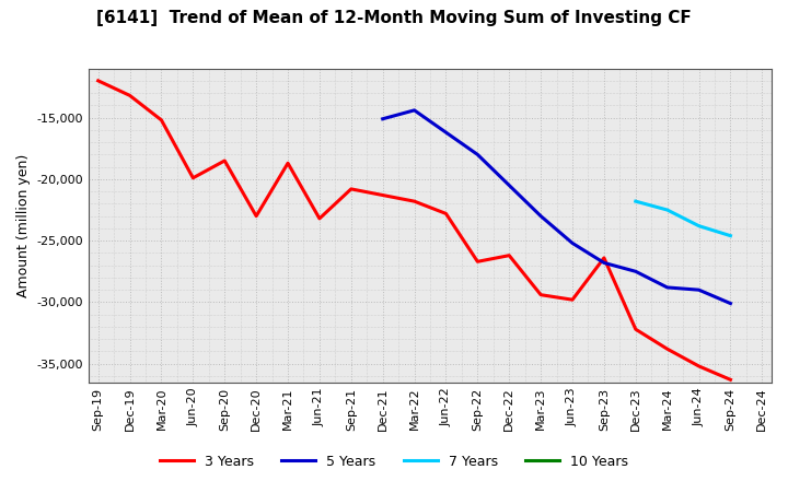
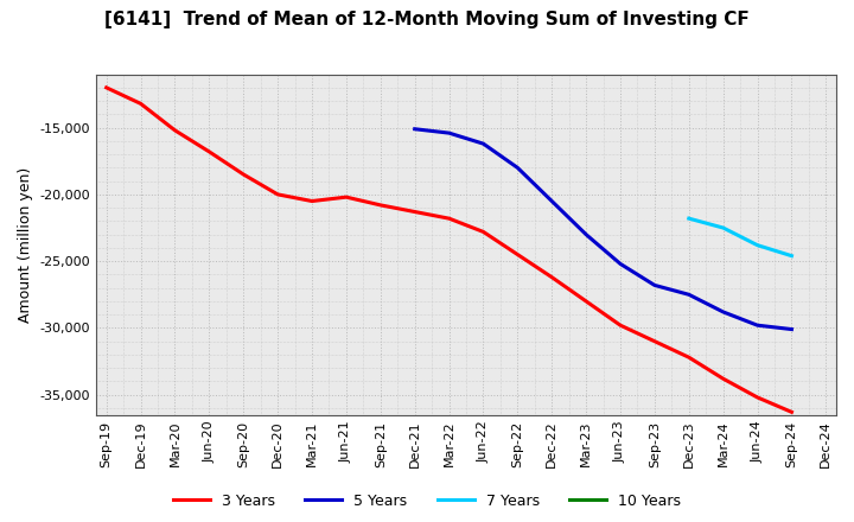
3 Years/Jun-20: -19,900 -> -16,800
3 Years/Dec-20: -23,000 -> -20,000
3 Years/Mar-21: -18,700 -> -20,500
3 Years/Jun-21: -23,200 -> -20,200
5 Years/Mar-22: -14,400 -> -15,400
3 Years/Sep-22: -26,700 -> -24,500
3 Years/Mar-23: -29,400 -> -28,000
3 Years/Sep-23: -26,400 -> -31,000
5 Years/Jun-24: -29,000 -> -29,800
